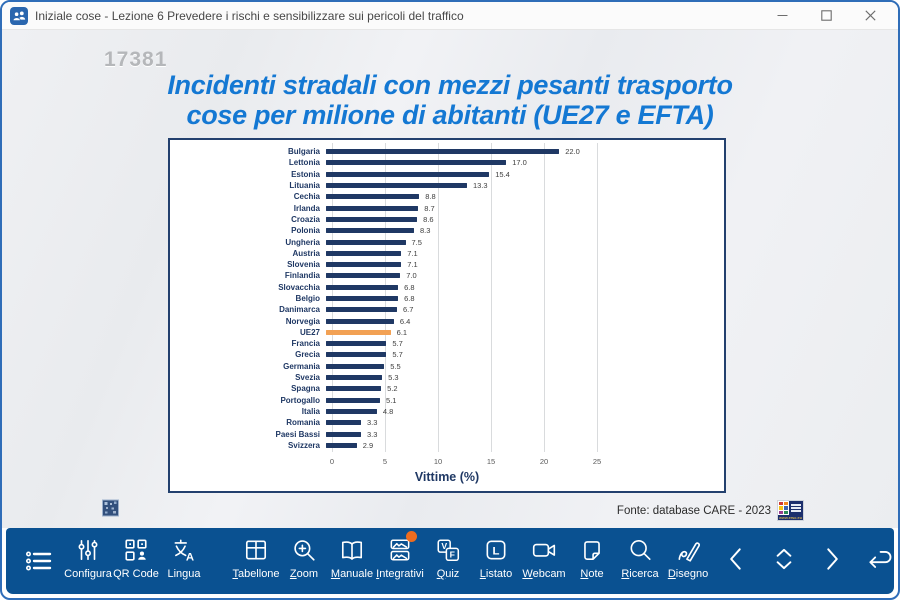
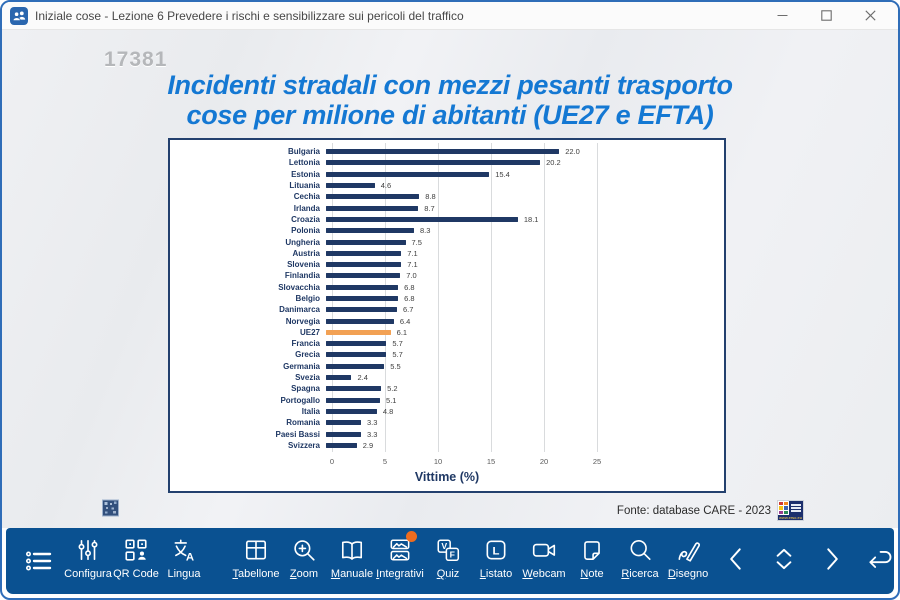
Lettonia: 17.0 -> 20.2
Lituania: 13.3 -> 4.6
Croazia: 8.6 -> 18.1
Svezia: 5.3 -> 2.4
